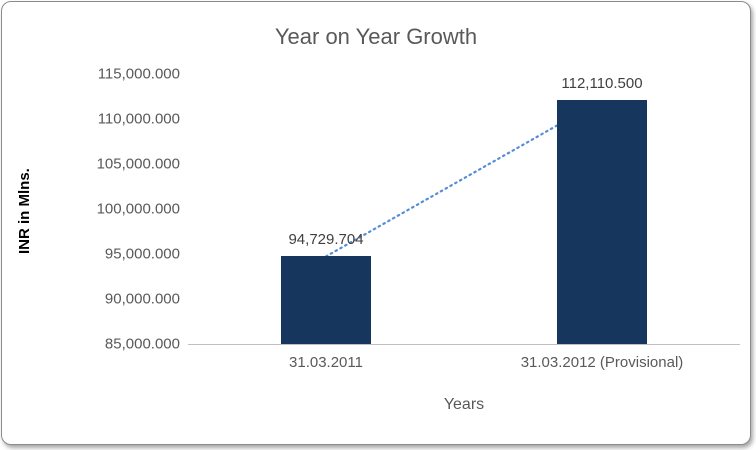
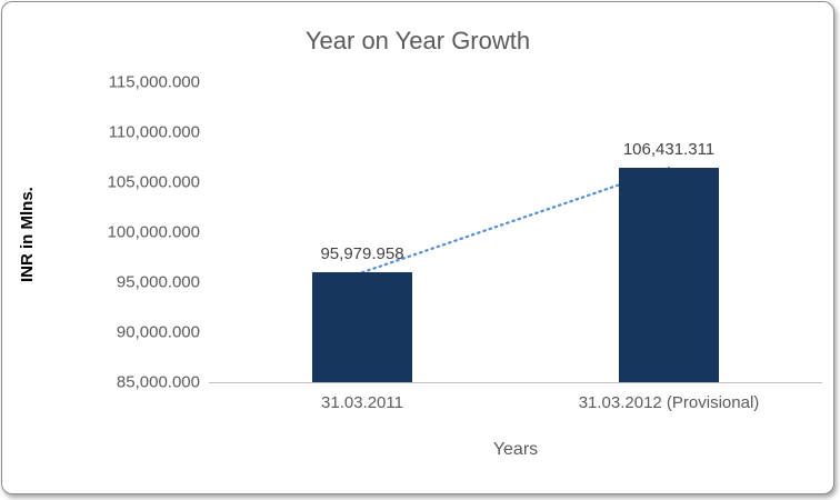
31.03.2011: 94,729.704 -> 95,979.958
31.03.2012 (Provisional): 112,110.500 -> 106,431.311
